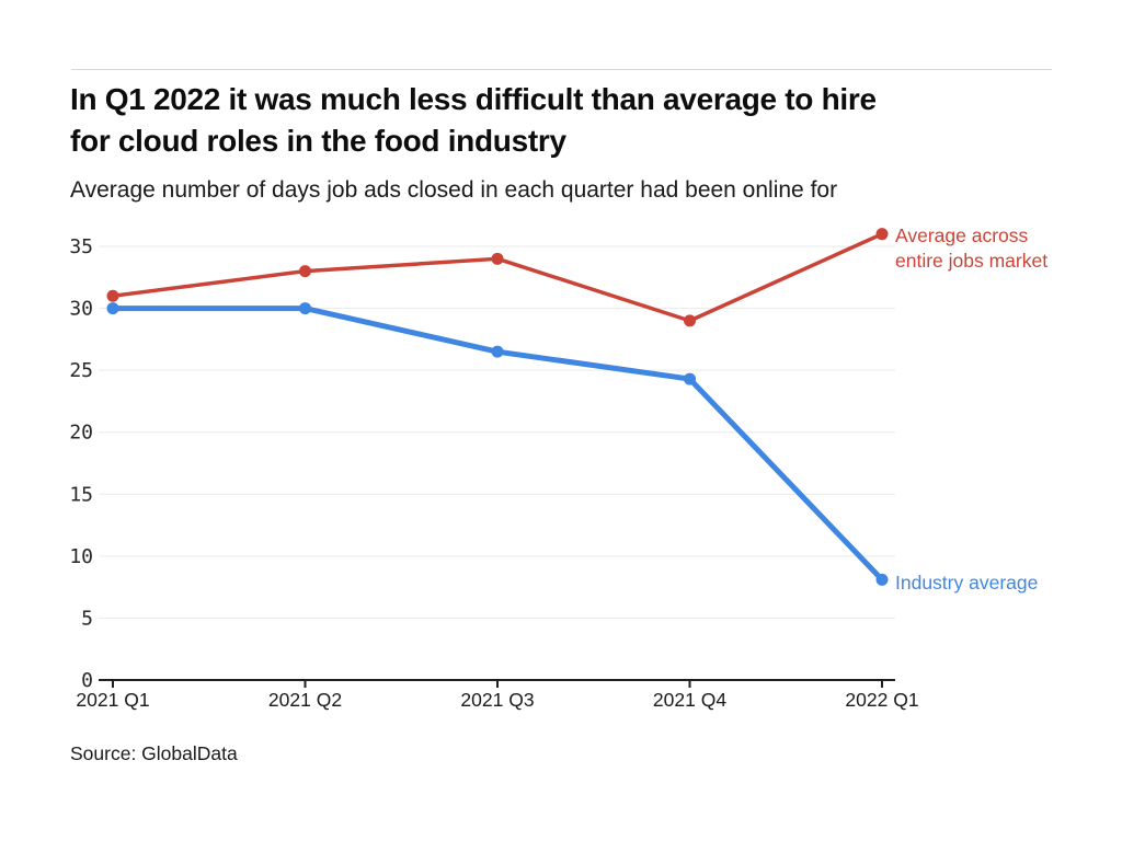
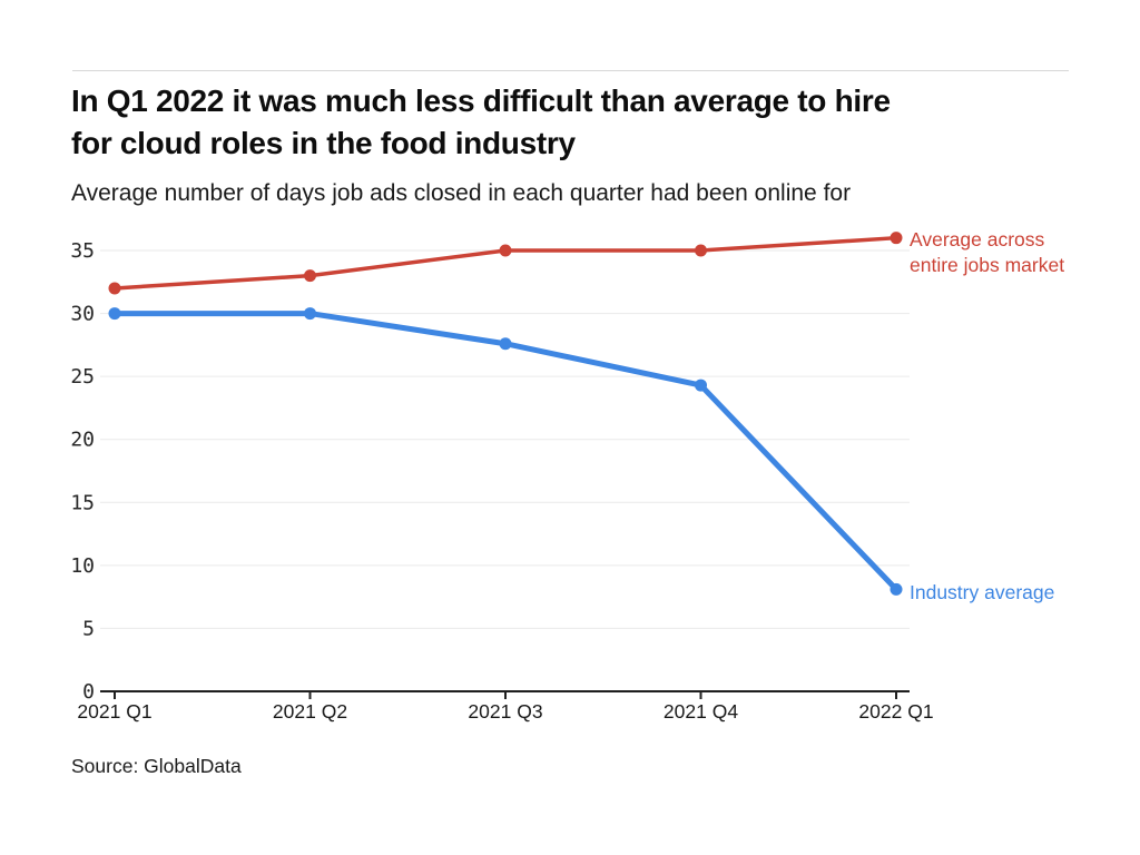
Average across entire jobs market/2021 Q1: 31 -> 32
Average across entire jobs market/2021 Q3: 34 -> 35
Industry average/2021 Q3: 26.5 -> 27.6
Average across entire jobs market/2021 Q4: 29 -> 35
